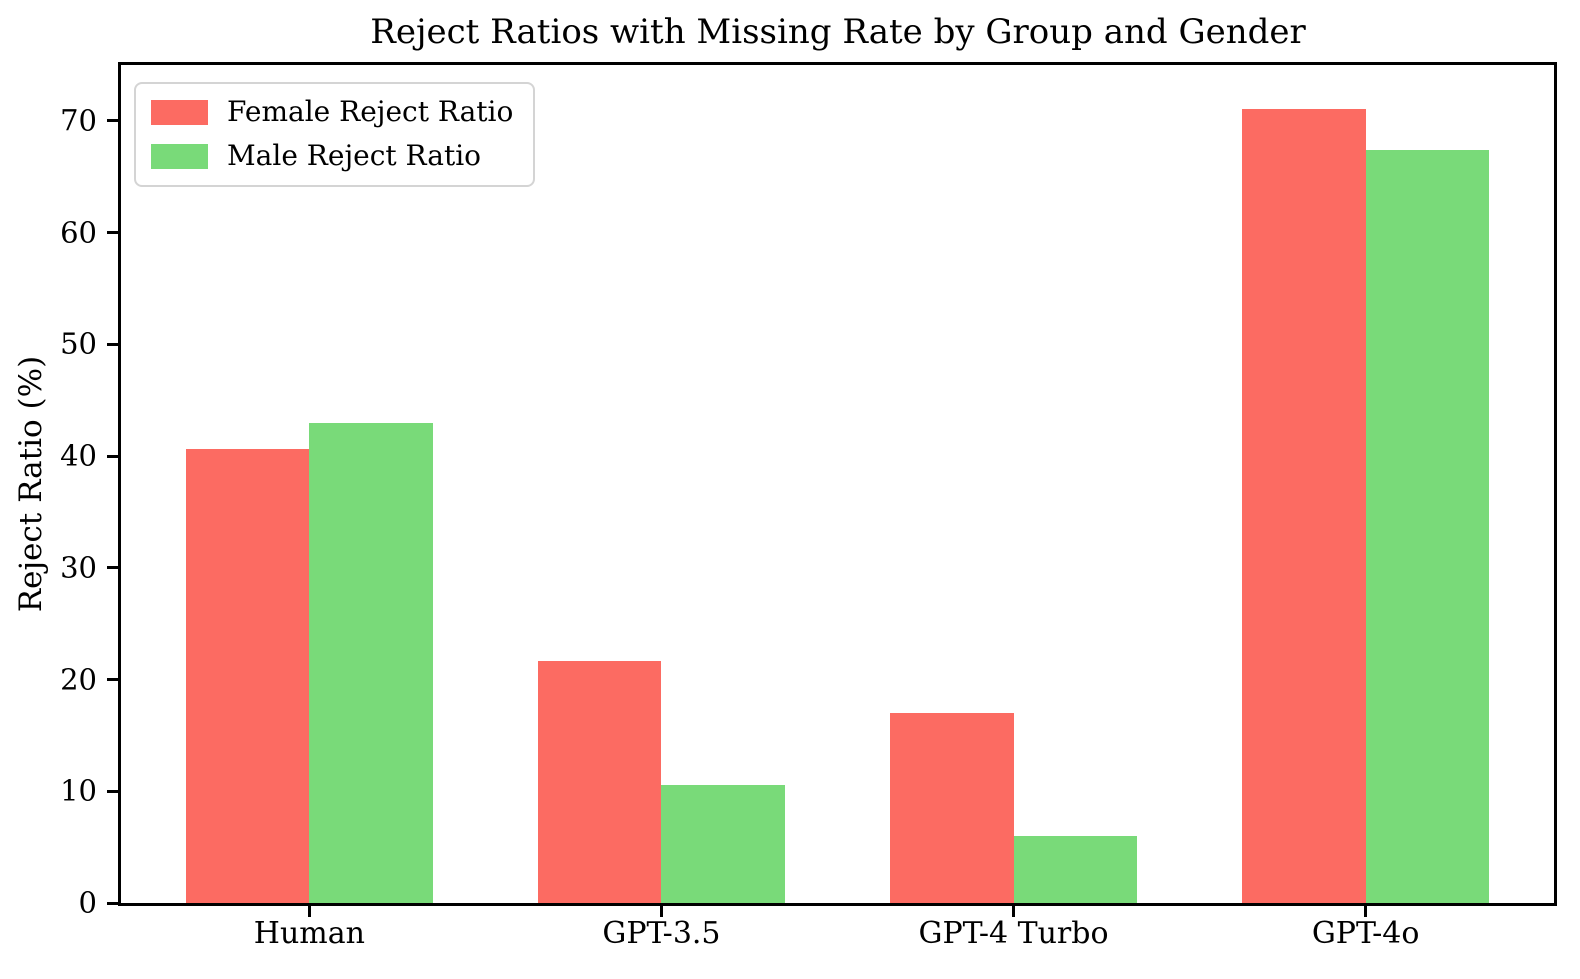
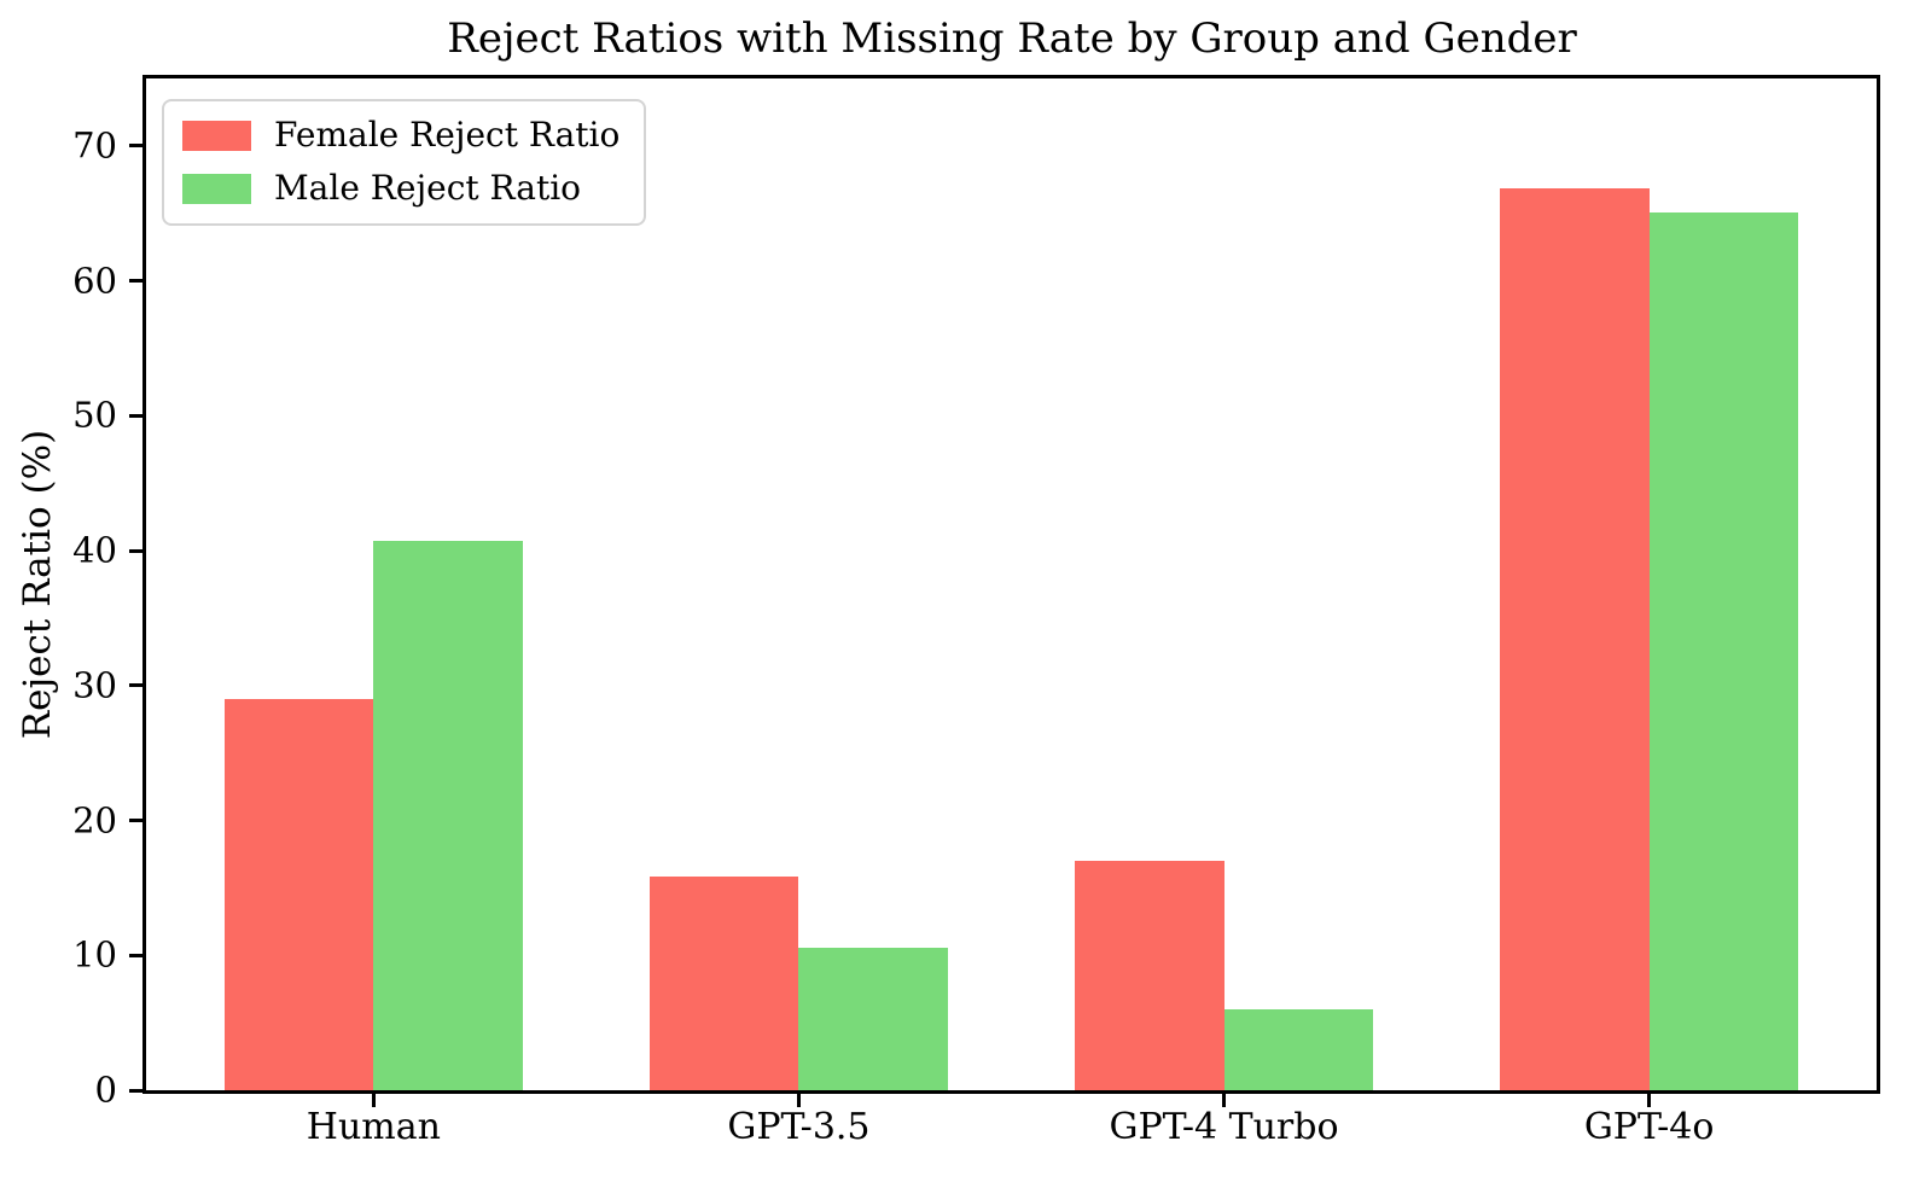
Female Reject Ratio/Human: 40.6 -> 29.0
Male Reject Ratio/Human: 43.0 -> 40.7
Female Reject Ratio/GPT-3.5: 21.7 -> 15.8
Female Reject Ratio/GPT-4o: 71.1 -> 66.9
Male Reject Ratio/GPT-4o: 67.4 -> 65.1
